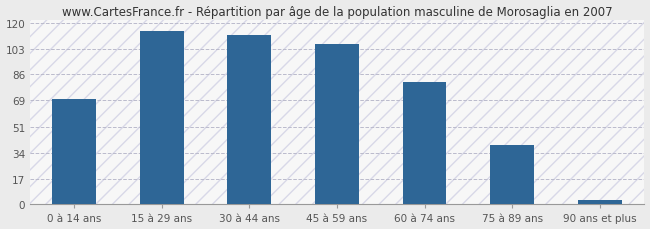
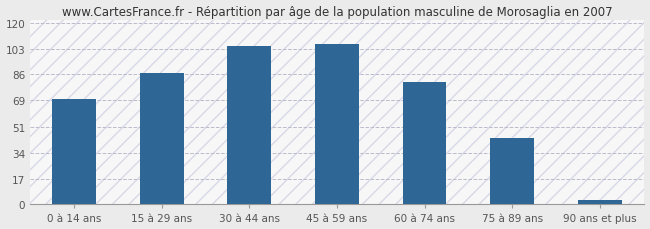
15 à 29 ans: 115 -> 87
30 à 44 ans: 112 -> 105
75 à 89 ans: 39 -> 44
